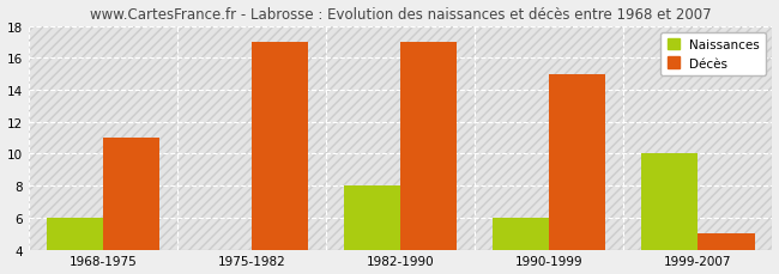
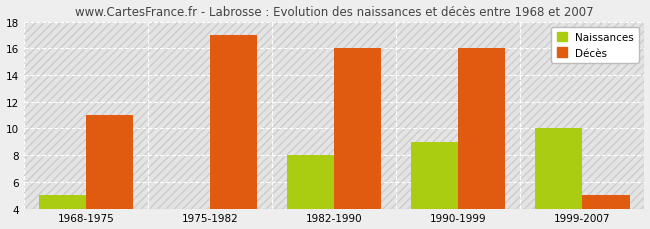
Naissances/1968-1975: 6 -> 5
Décès/1982-1990: 17 -> 16
Naissances/1990-1999: 6 -> 9
Décès/1990-1999: 15 -> 16
